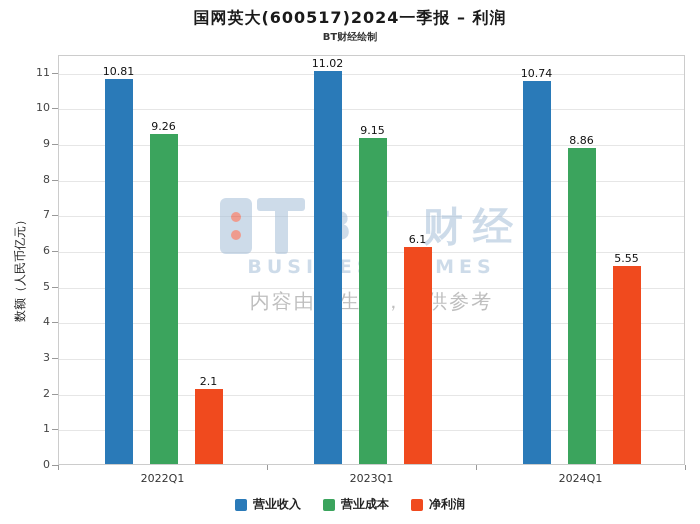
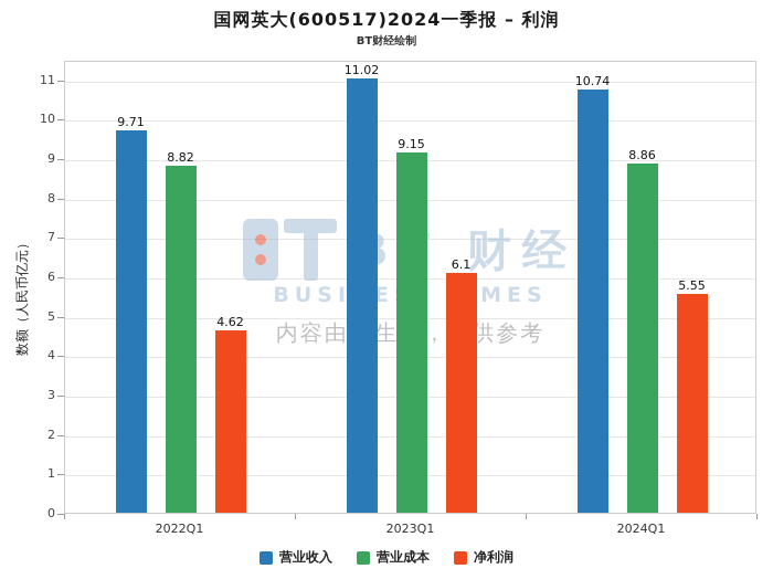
营业收入/2022Q1: 10.81 -> 9.71
营业成本/2022Q1: 9.26 -> 8.82
净利润/2022Q1: 2.1 -> 4.62
